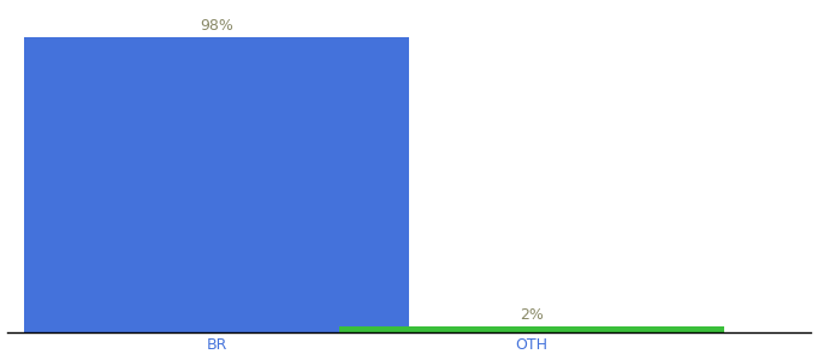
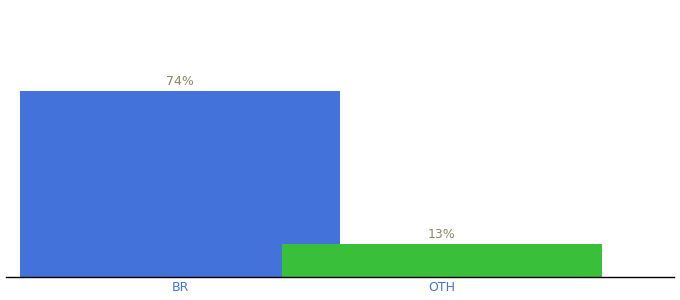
BR: 98% -> 74%
OTH: 2% -> 13%
